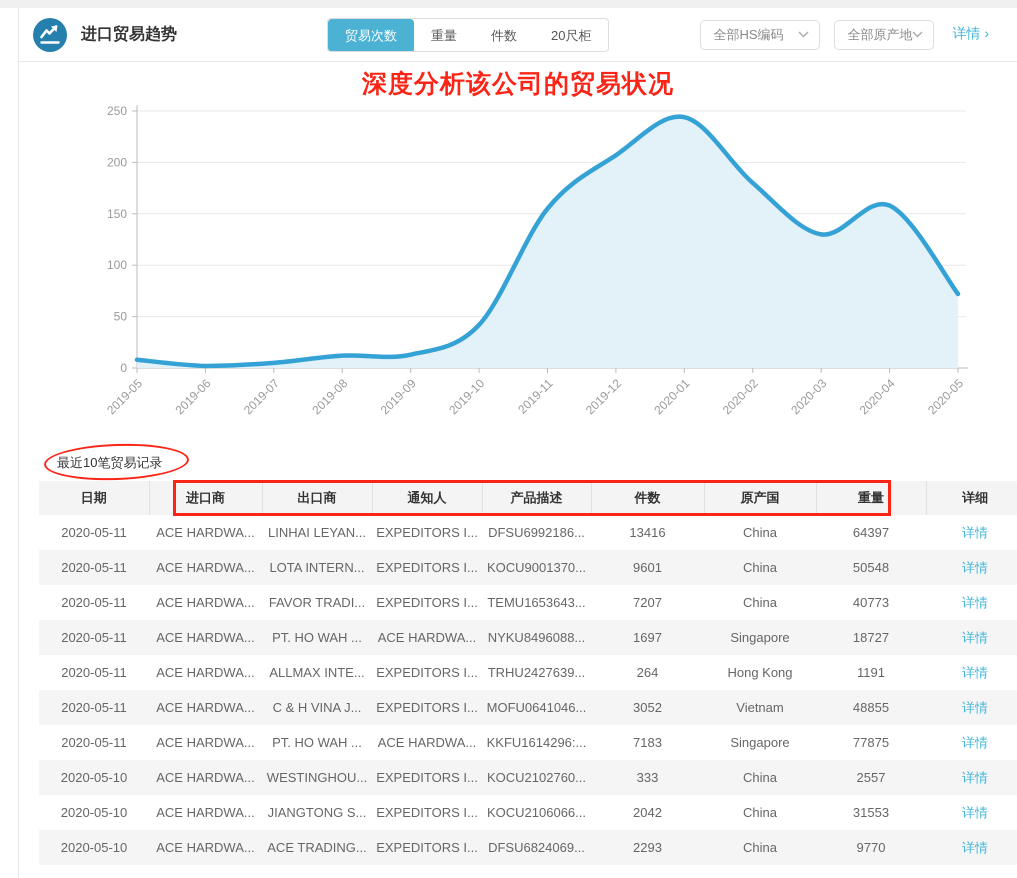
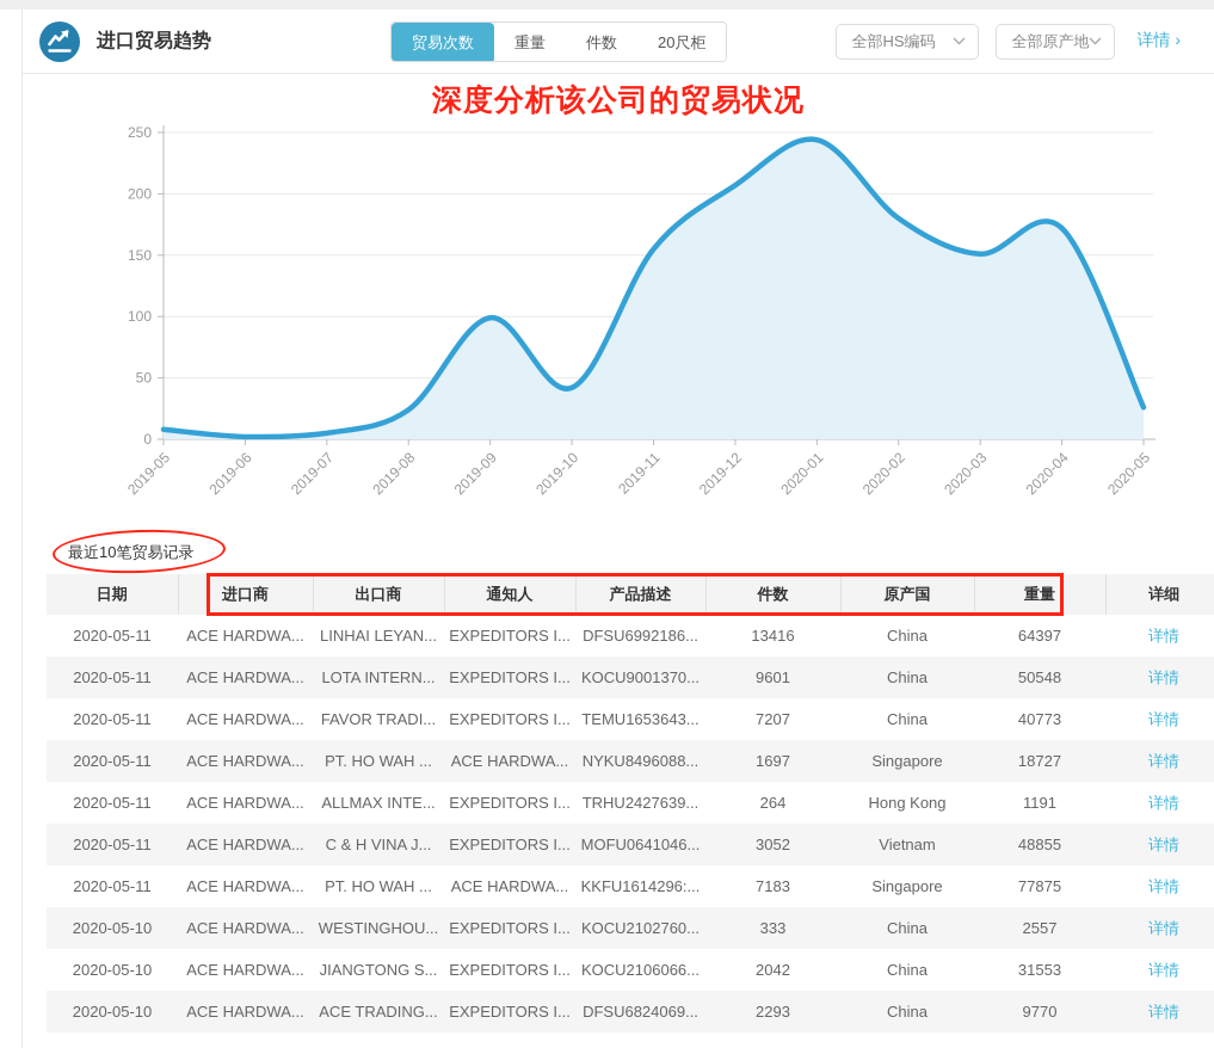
2019-08: 12 -> 24
2019-09: 13 -> 99
2020-03: 130 -> 151
2020-04: 158 -> 172
2020-05: 72 -> 26
